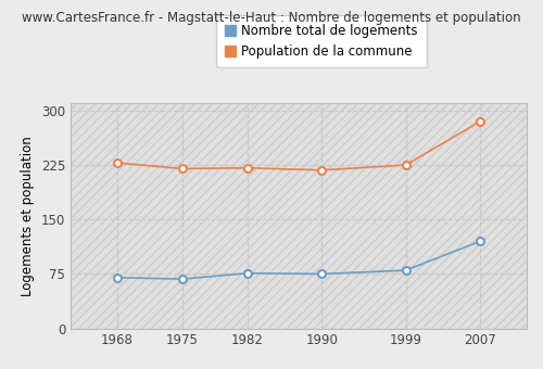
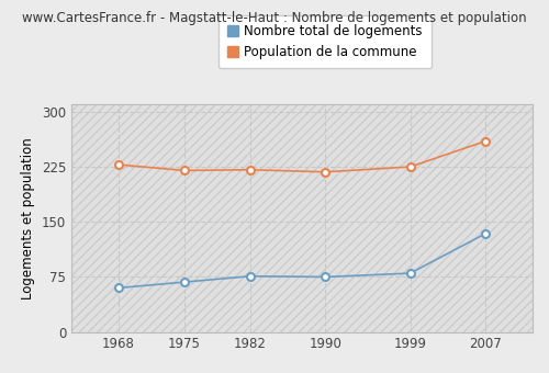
Nombre total de logements/1968: 70 -> 60
Nombre total de logements/2007: 120 -> 134
Population de la commune/2007: 285 -> 260
